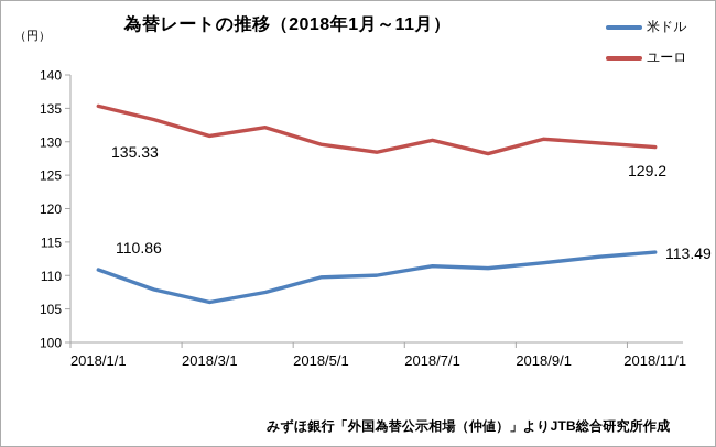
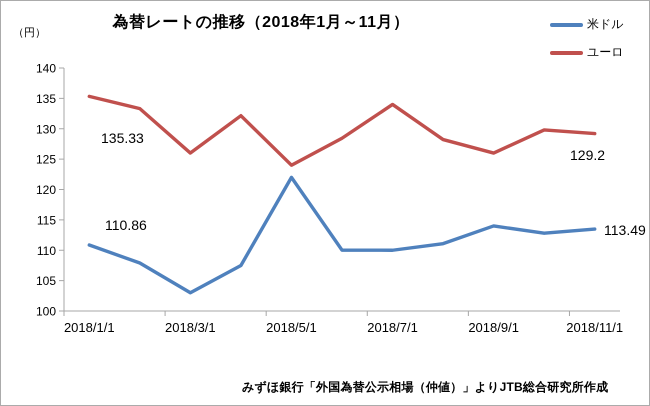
米ドル/2018/3/1: 106 -> 103
ユーロ/2018/3/1: 131 -> 126
米ドル/2018/5/1: 110 -> 122
ユーロ/2018/5/1: 130 -> 124
米ドル/2018/7/1: 111 -> 110
ユーロ/2018/7/1: 130 -> 134
米ドル/2018/9/1: 112 -> 114
ユーロ/2018/9/1: 130 -> 126
